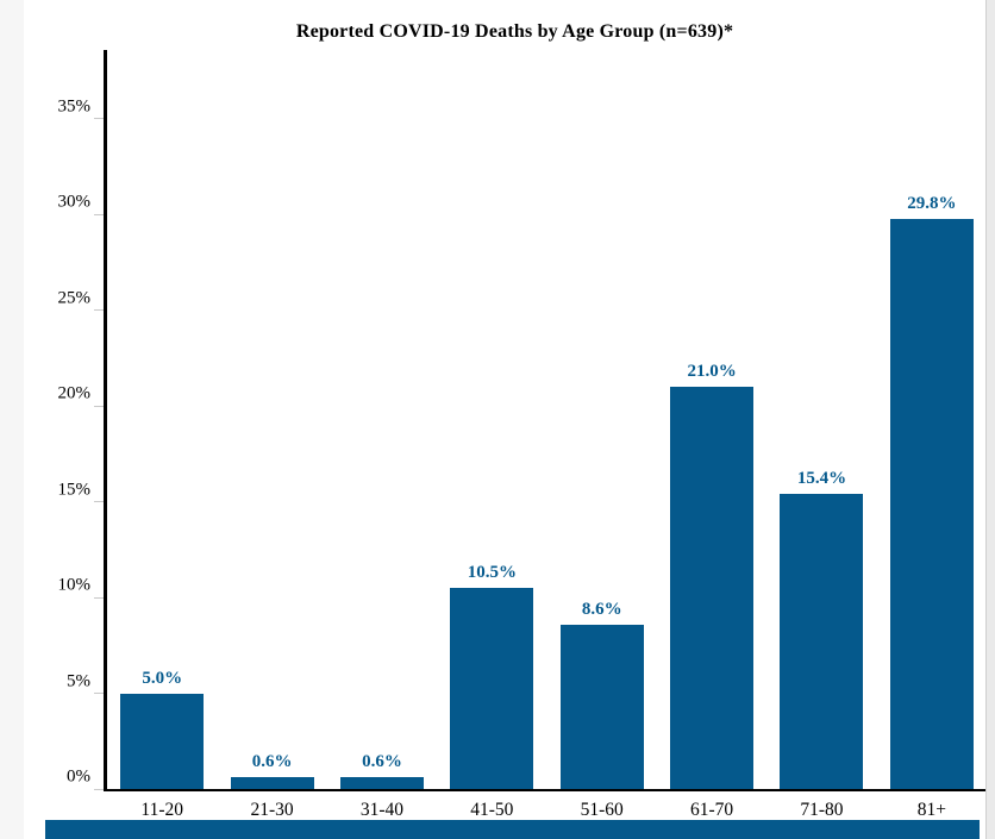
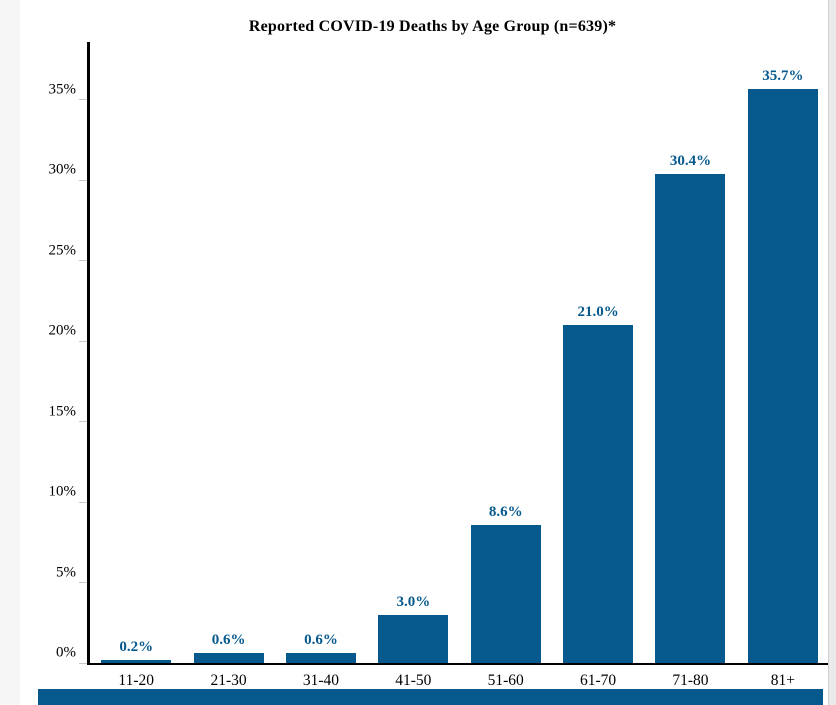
11-20: 5.0% -> 0.2%
41-50: 10.5% -> 3.0%
71-80: 15.4% -> 30.4%
81+: 29.8% -> 35.7%
